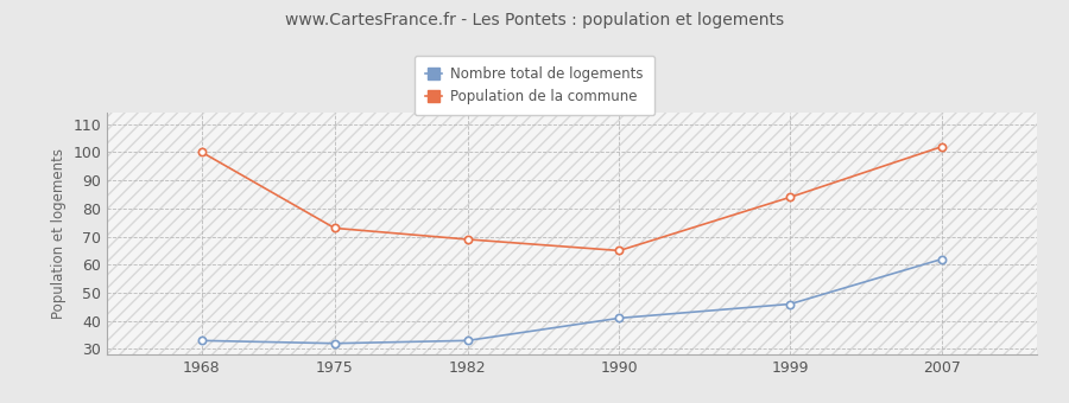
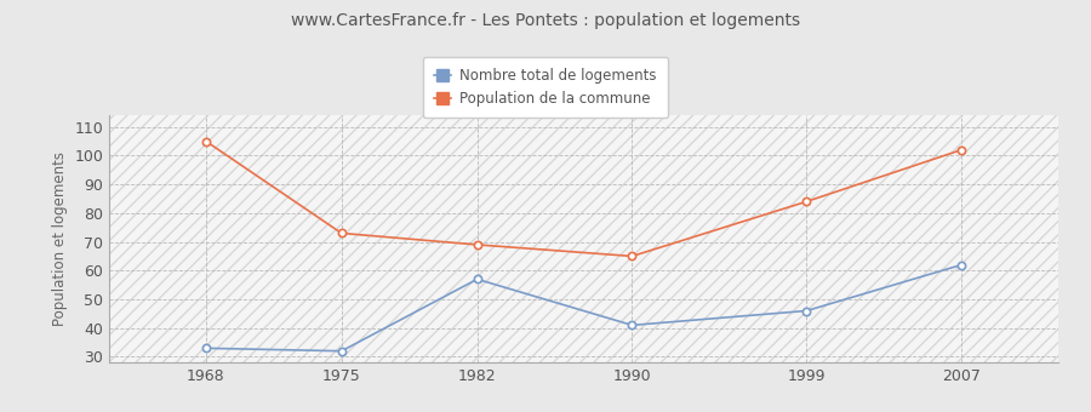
Population de la commune/1968: 100 -> 105
Nombre total de logements/1982: 33 -> 57
